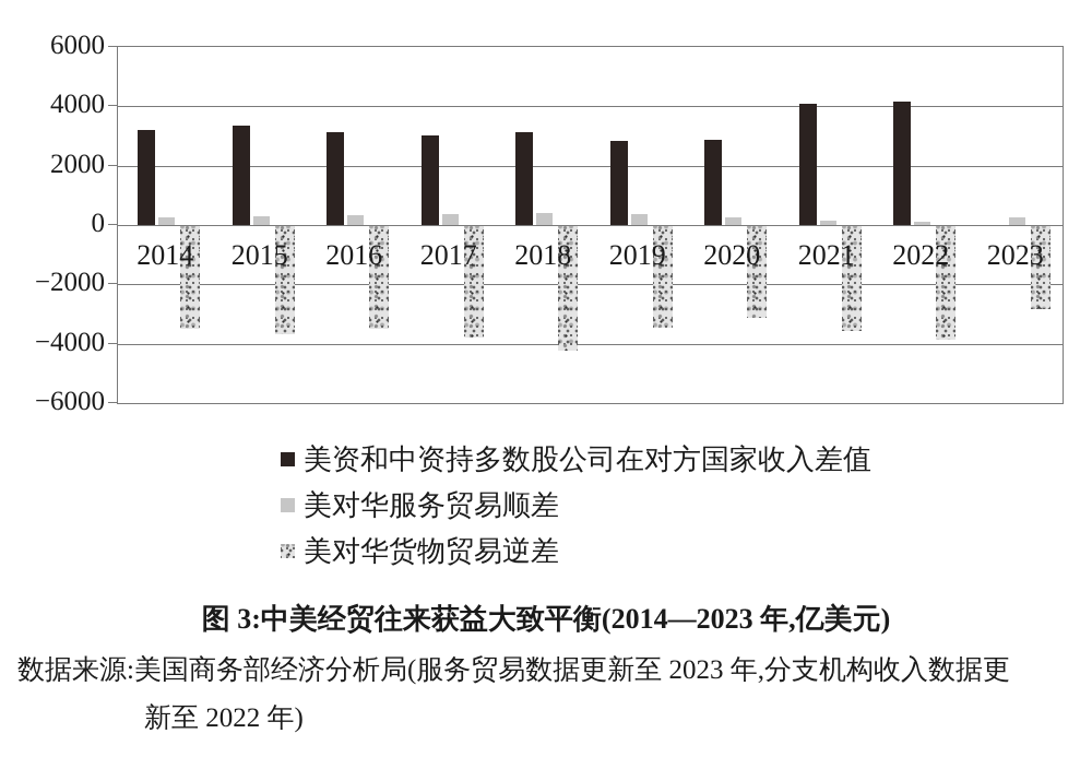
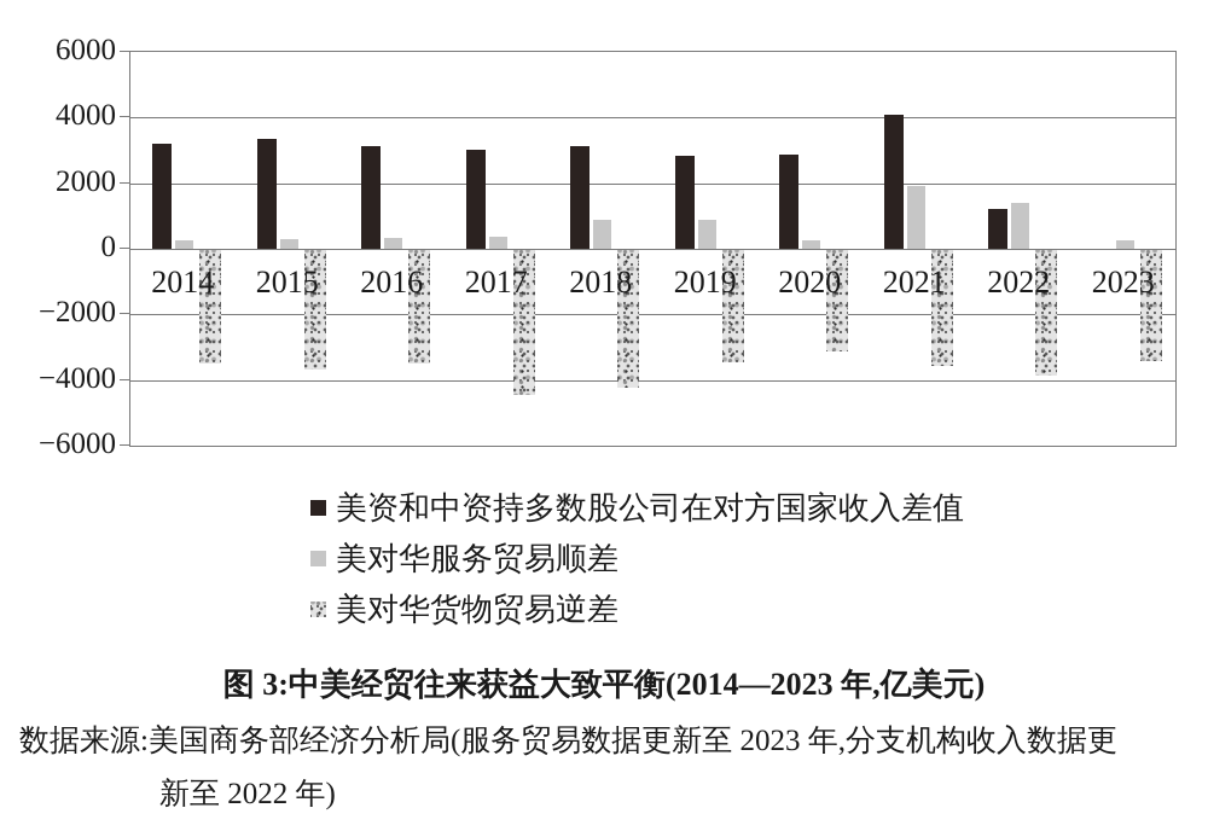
美对华货物贸易逆差/2017: -3800 -> -4400
美对华服务贸易顺差/2018: 400 -> 900
美对华服务贸易顺差/2019: 400 -> 900
美对华服务贸易顺差/2021: 200 -> 1900
美资和中资持多数股公司在对方国家收入差值/2022: 4200 -> 1200
美对华服务贸易顺差/2022: 100 -> 1400
美对华货物贸易逆差/2023: -2800 -> -3400
